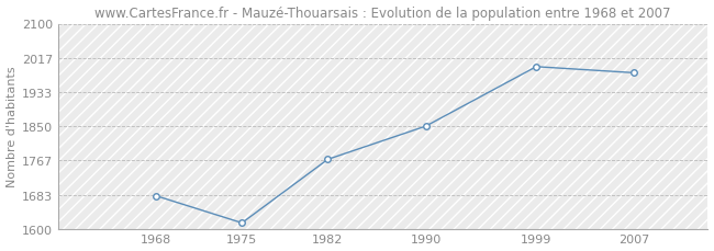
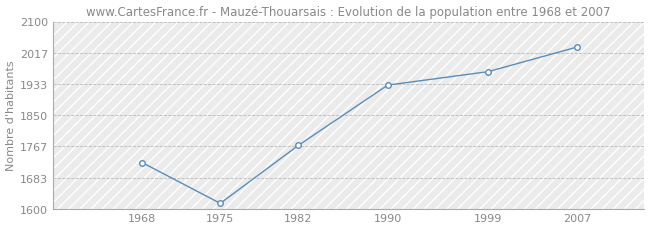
1968: 1680 -> 1723
1990: 1850 -> 1930
1999: 1995 -> 1966
2007: 1980 -> 2032
